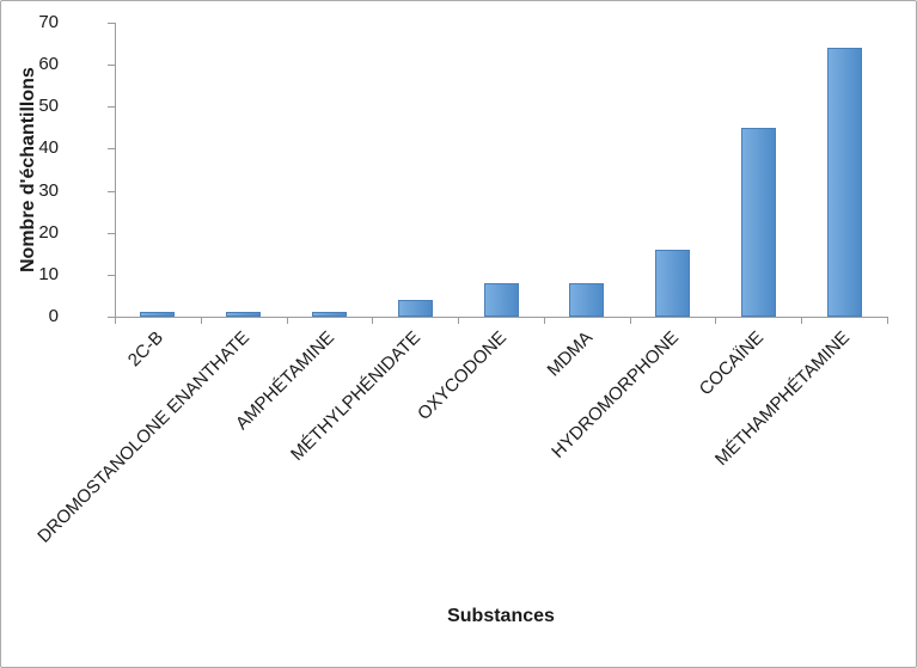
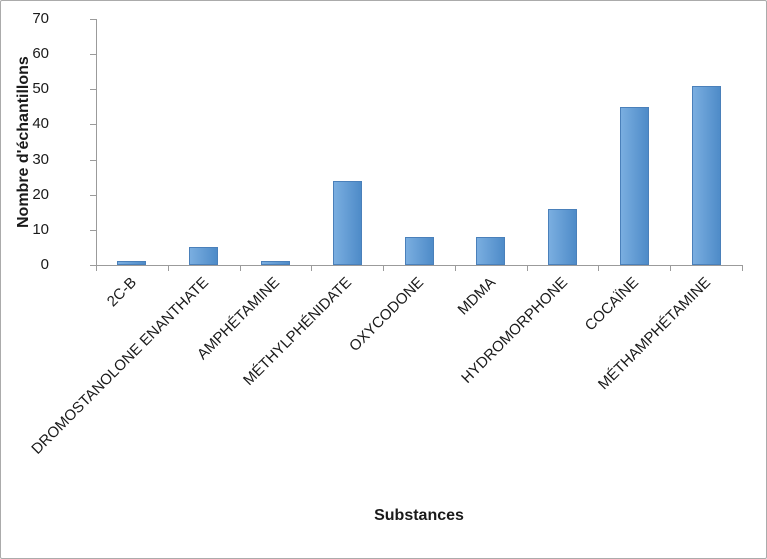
DROMOSTANOLONE ENANTHATE: 1 -> 5
MÉTHYLPHÉNIDATE: 4 -> 24
MÉTHAMPHÉTAMINE: 64 -> 51
